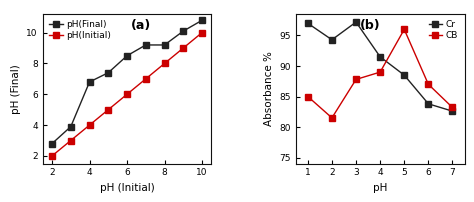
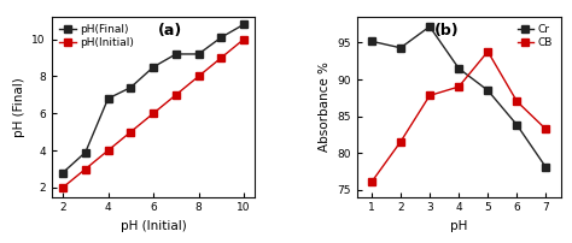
Cr/1: 97.0 -> 95.2
CB/1: 85.0 -> 76.0
CB/5: 96.0 -> 93.8
Cr/7: 82.6 -> 78.0
